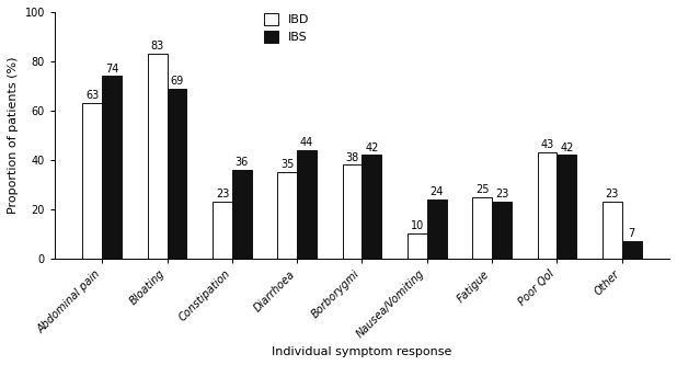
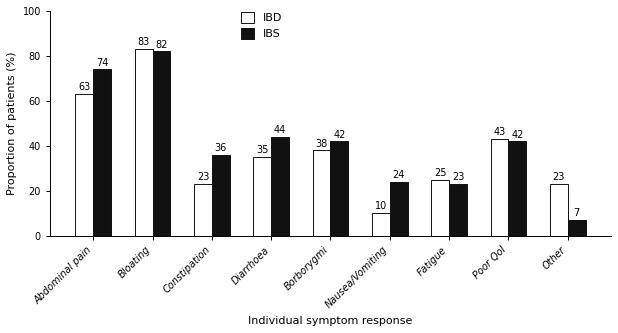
IBS/Bloating: 69 -> 82
